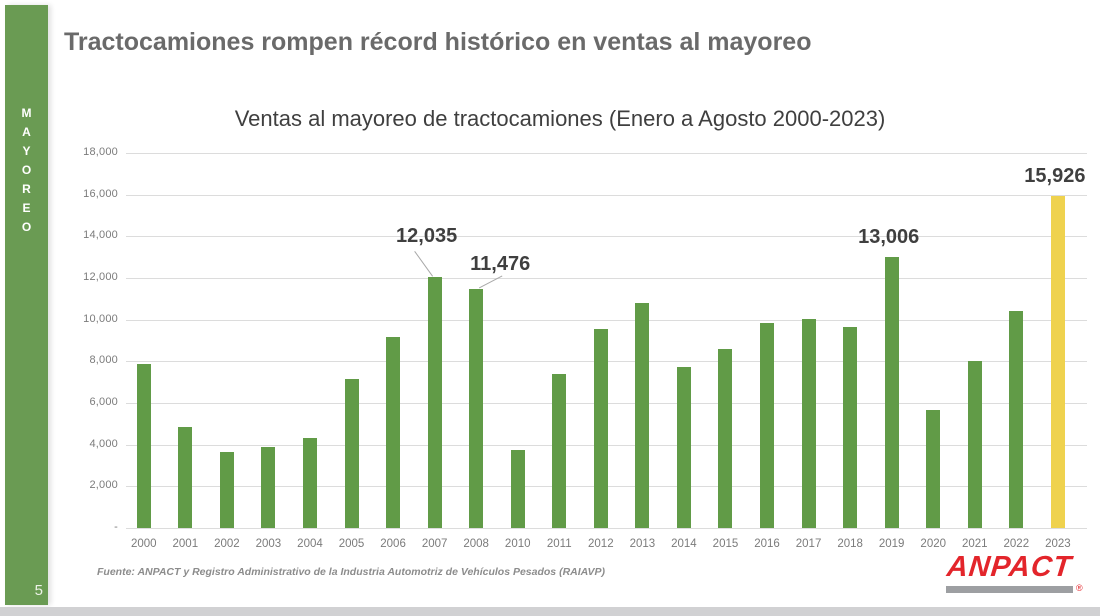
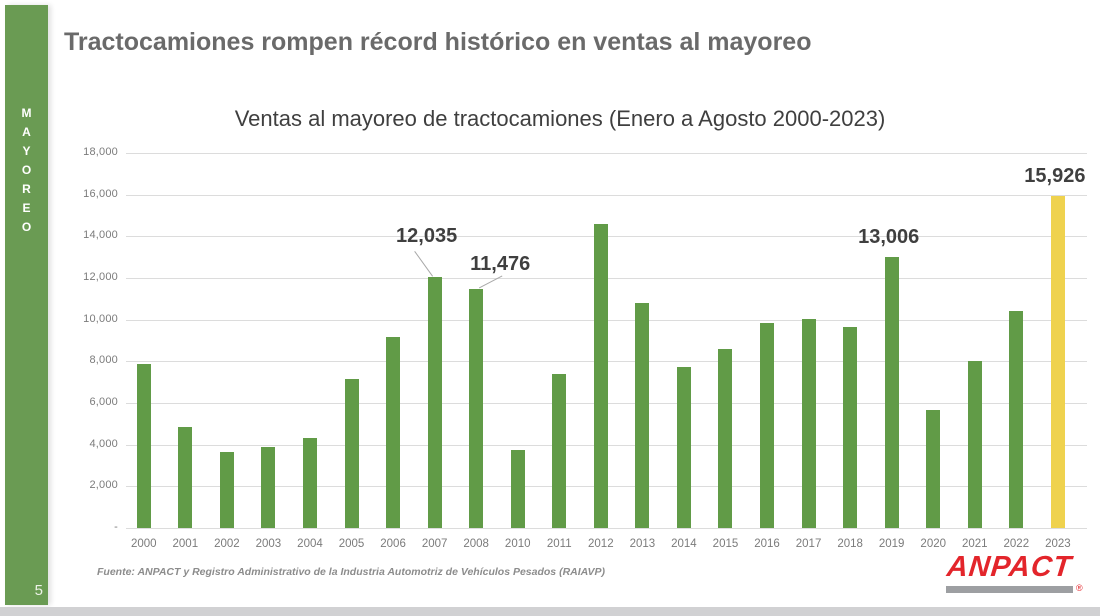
2012: 9600 -> 14600
